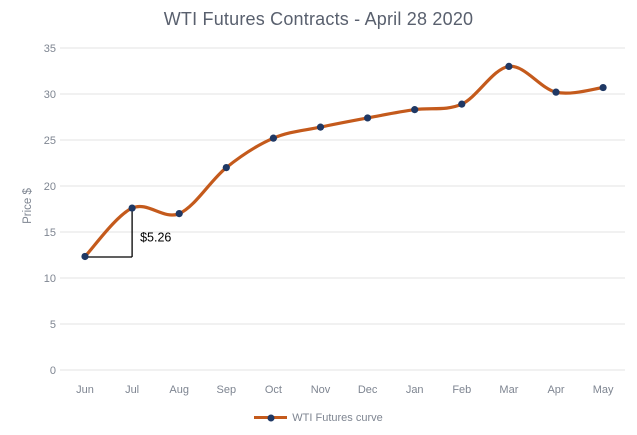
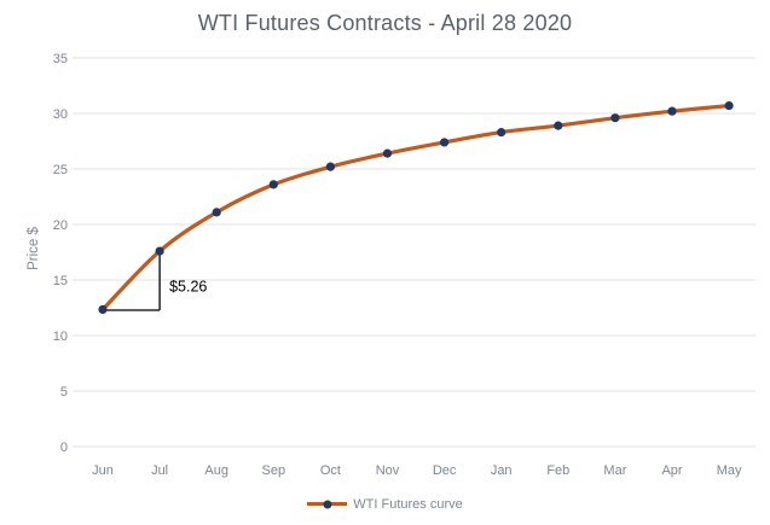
Aug: 17 -> 21
Sep: 22 -> 24
Mar: 33 -> 30
